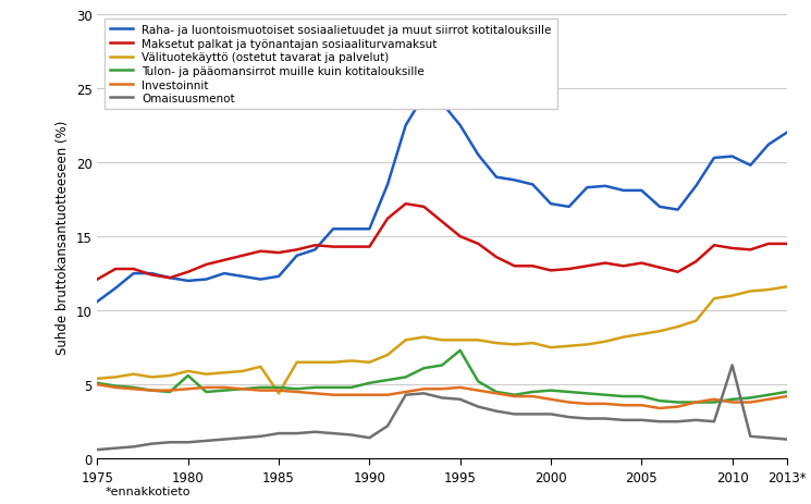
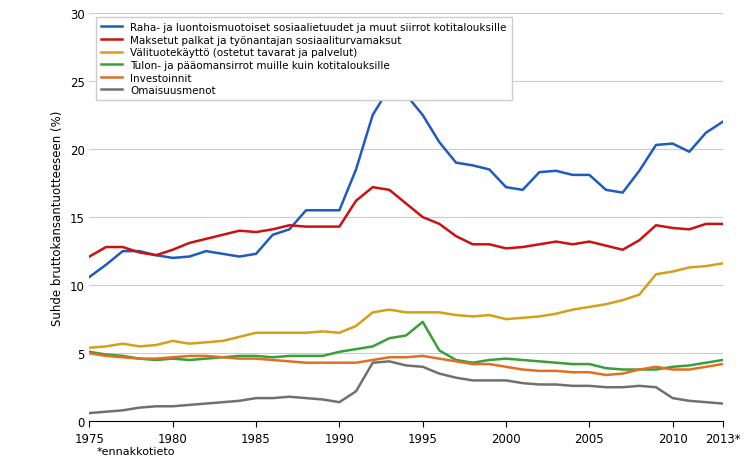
Tulon- ja pääomansirrot muille kuin kotitalouksille/1980: 5.6 -> 4.6
Välituotekäyttö (ostetut tavarat ja palvelut)/1985: 4.4 -> 6.5
Omaisuusmenot/2010: 6.3 -> 1.7
